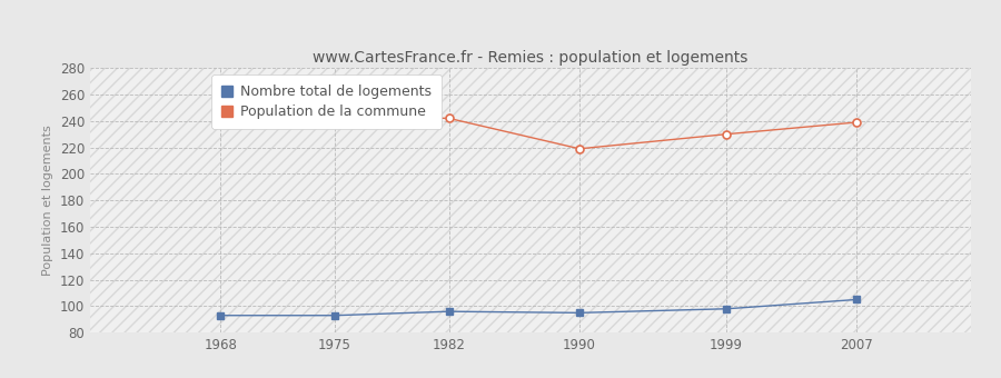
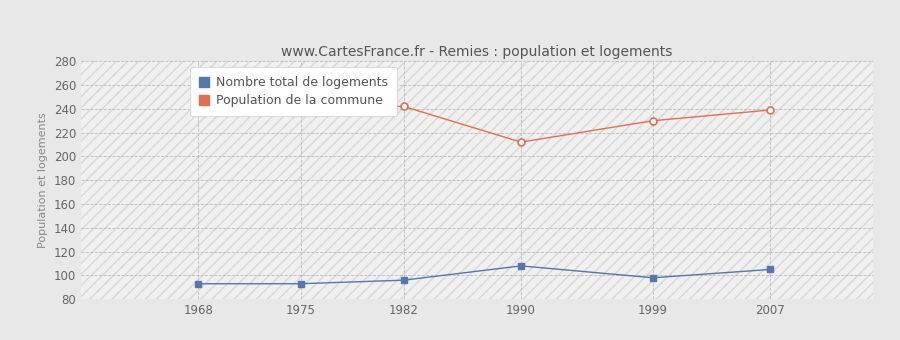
Nombre total de logements/1990: 95 -> 108
Population de la commune/1990: 219 -> 212
